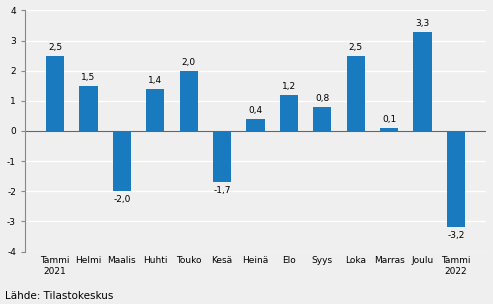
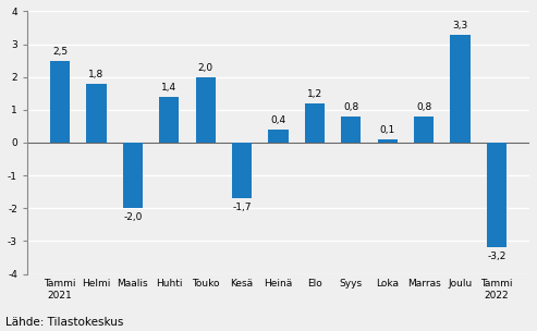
Helmi: 1,5 -> 1,8
Loka: 2,5 -> 0,1
Marras: 0,1 -> 0,8
